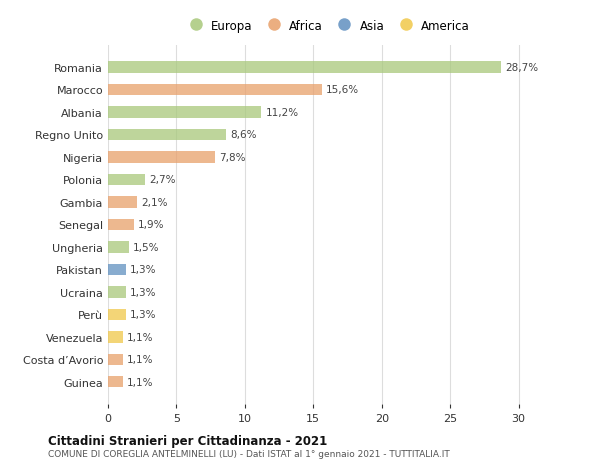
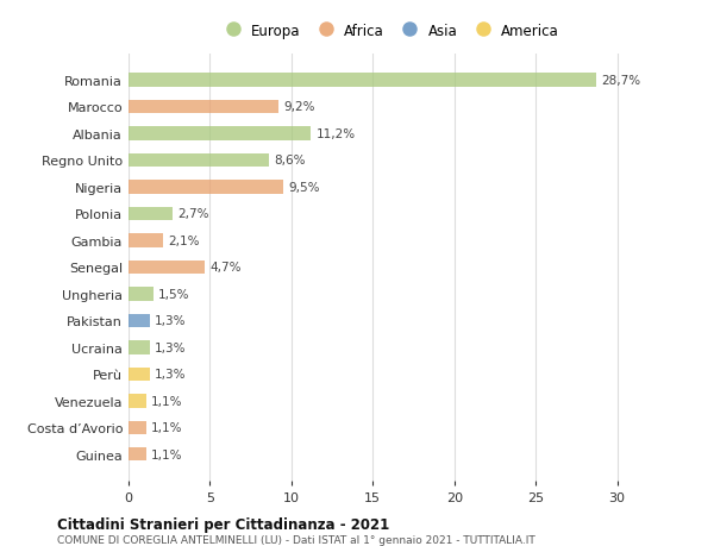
Marocco: 15,6% -> 9,2%
Nigeria: 7,8% -> 9,5%
Senegal: 1,9% -> 4,7%
